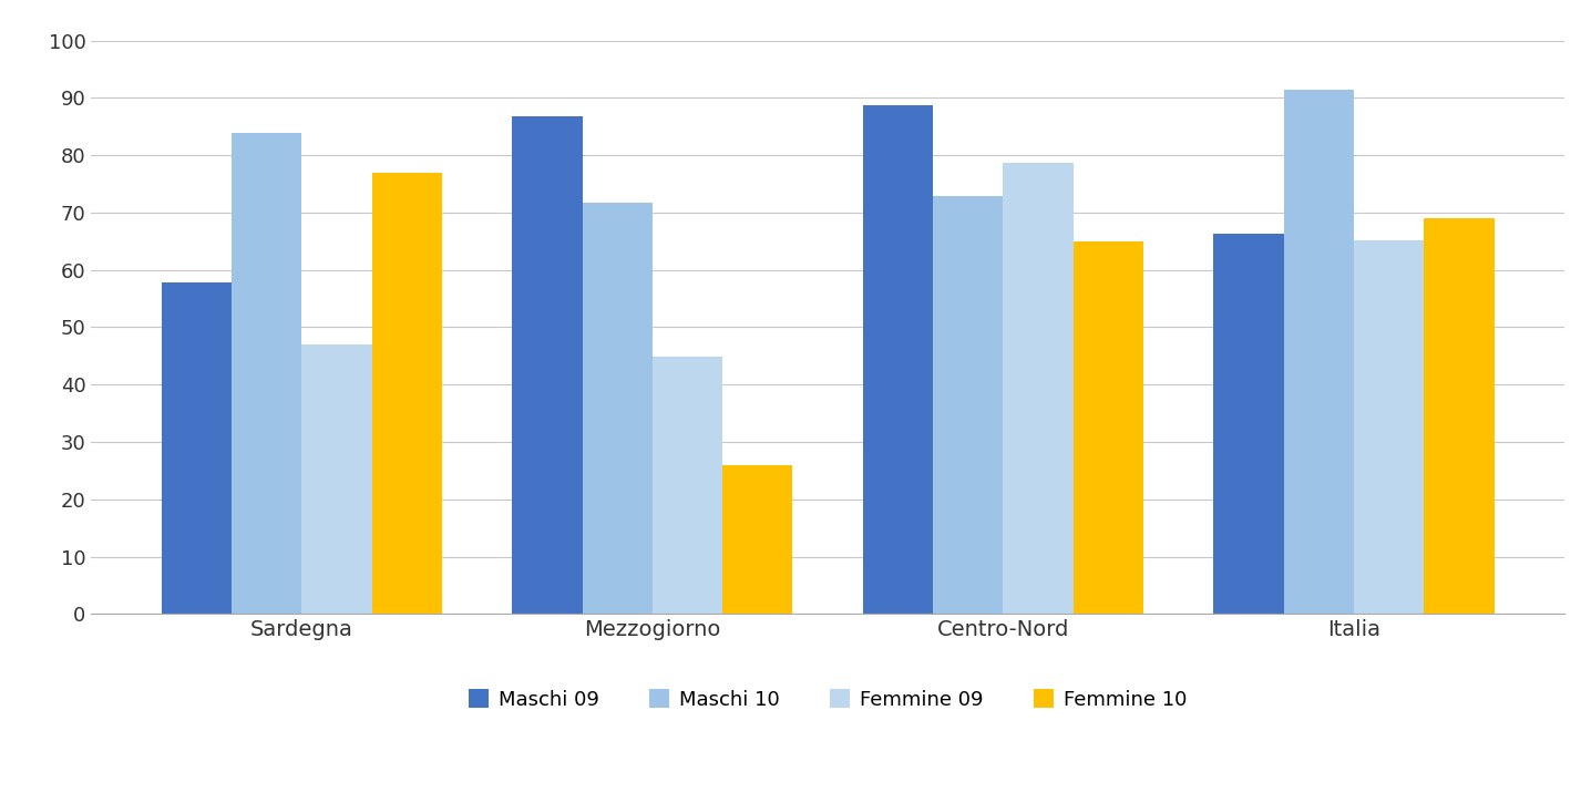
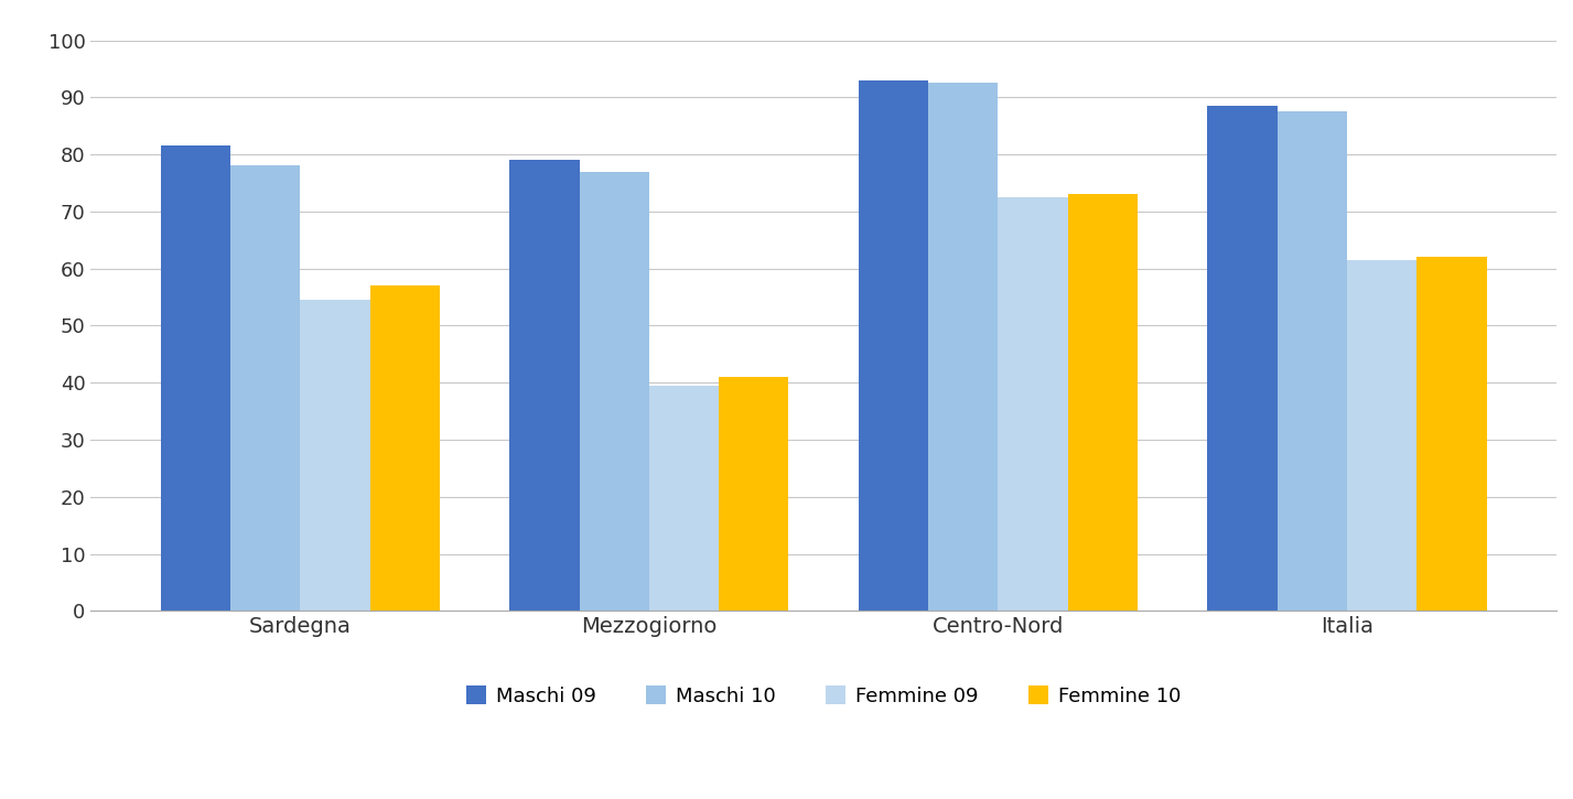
Maschi 09/Sardegna: 57.8 -> 81.5
Maschi 10/Sardegna: 83.8 -> 78.0
Femmine 09/Sardegna: 47.0 -> 54.5
Femmine 10/Sardegna: 77 -> 57
Maschi 09/Mezzogiorno: 86.8 -> 79.0
Maschi 10/Mezzogiorno: 71.8 -> 77.0
Femmine 09/Mezzogiorno: 44.8 -> 39.5
Femmine 10/Mezzogiorno: 26 -> 41
Maschi 09/Centro-Nord: 88.8 -> 93.0
Maschi 10/Centro-Nord: 72.8 -> 92.5
Femmine 09/Centro-Nord: 78.6 -> 72.5
Femmine 10/Centro-Nord: 65 -> 73
Maschi 09/Italia: 66.4 -> 88.5
Maschi 10/Italia: 91.4 -> 87.5
Femmine 09/Italia: 65.2 -> 61.5
Femmine 10/Italia: 69 -> 62
